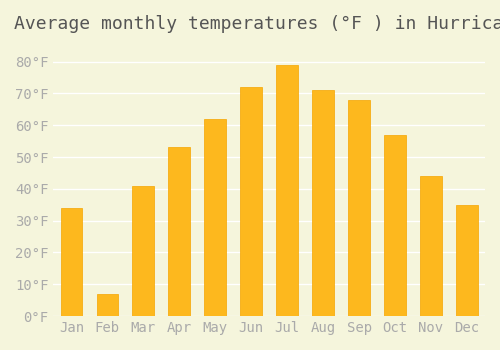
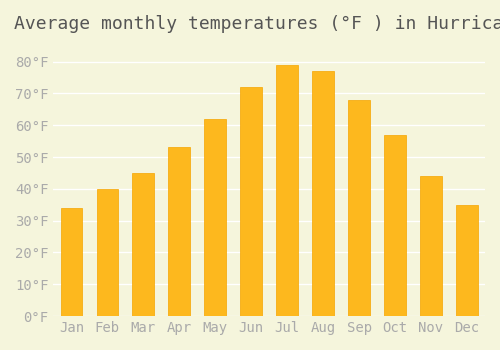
Feb: 7°F -> 40°F
Mar: 41°F -> 45°F
Aug: 71°F -> 77°F
